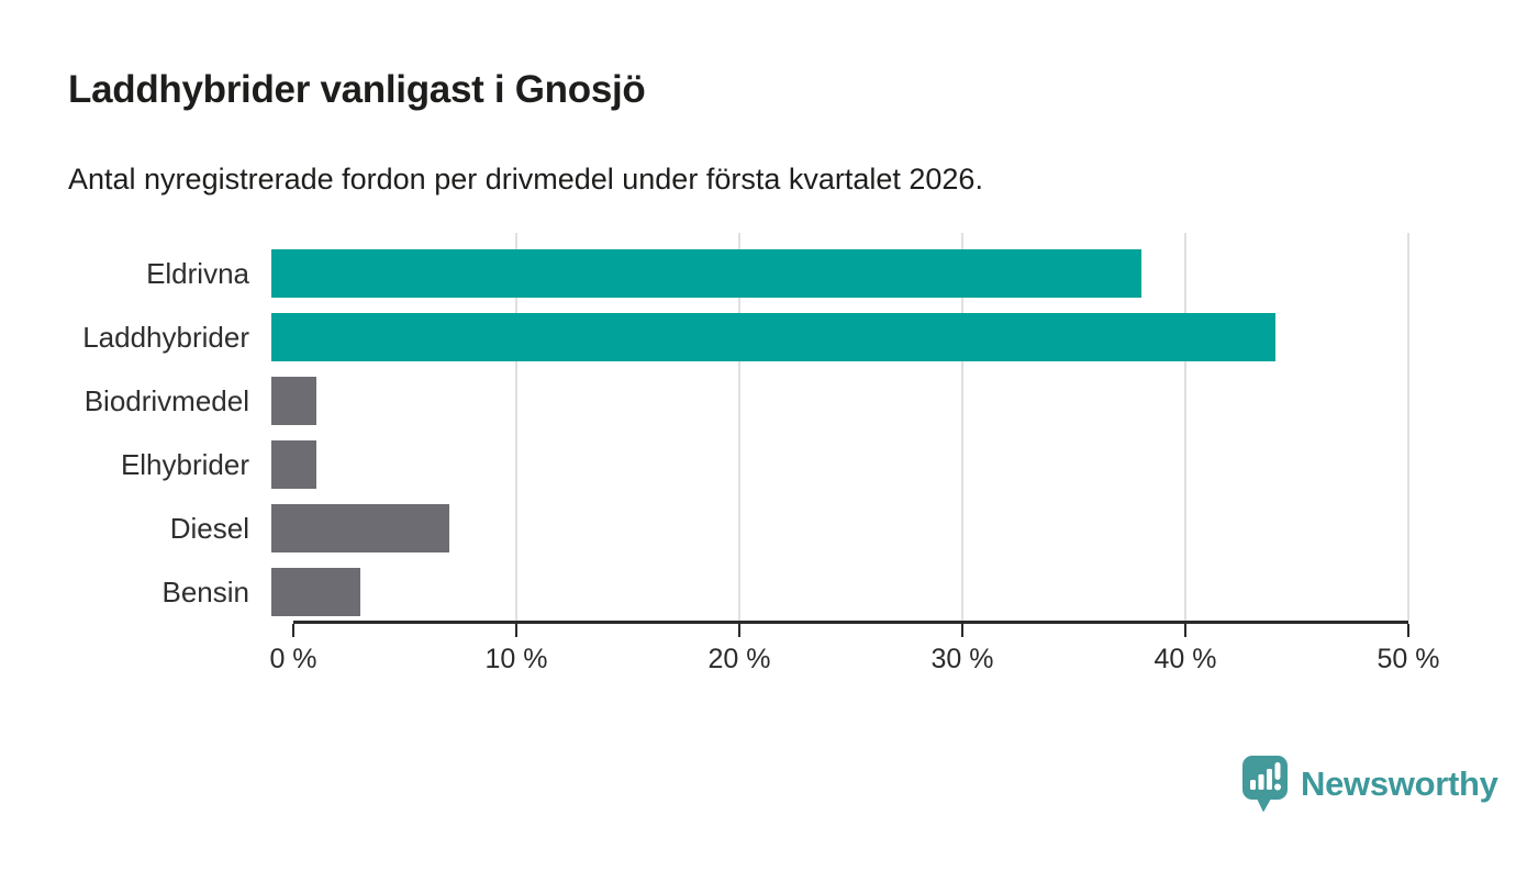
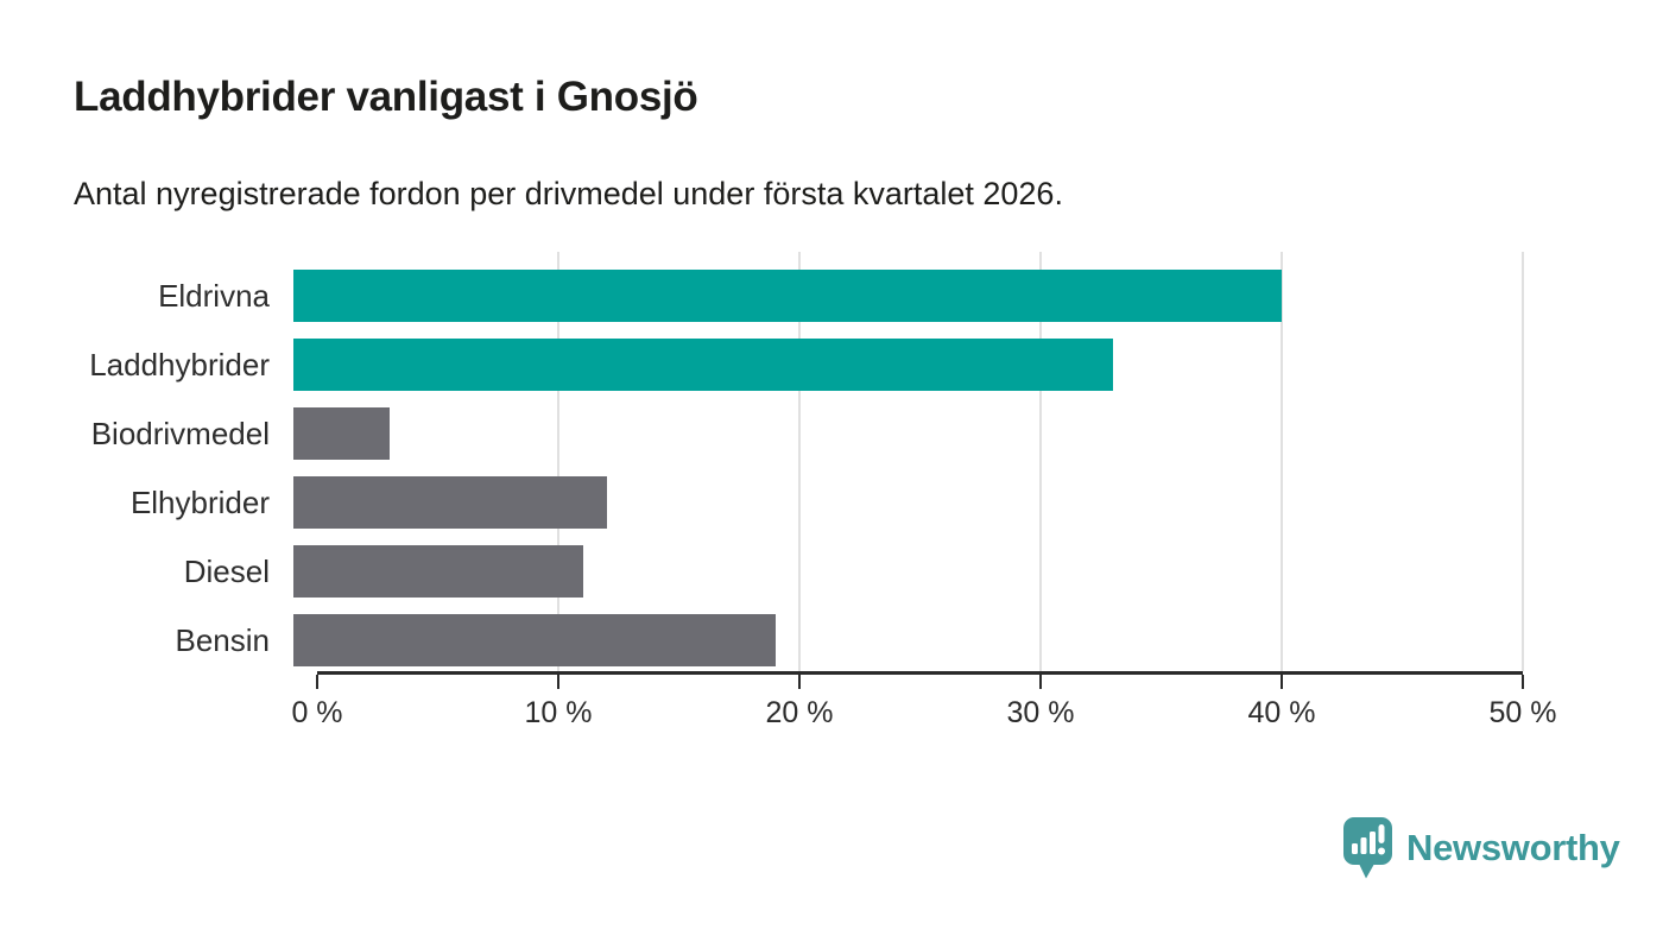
Eldrivna: 39% -> 41%
Laddhybrider: 45% -> 34%
Biodrivmedel: 2% -> 4%
Elhybrider: 2% -> 13%
Diesel: 8% -> 12%
Bensin: 4% -> 20%
